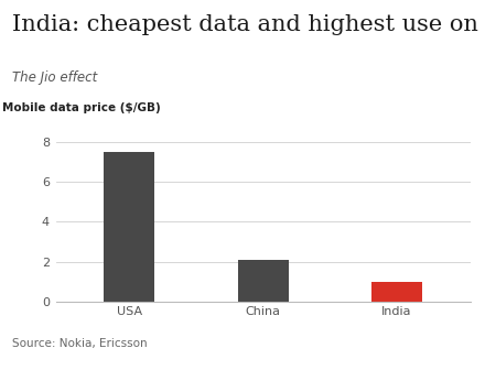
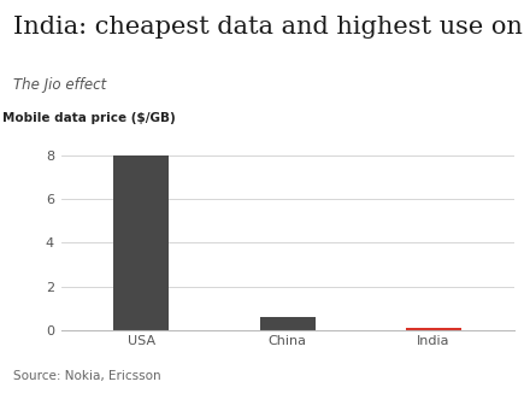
USA: 7.5 -> 8.0
China: 2.1 -> 0.6
India: 1.0 -> 0.1
